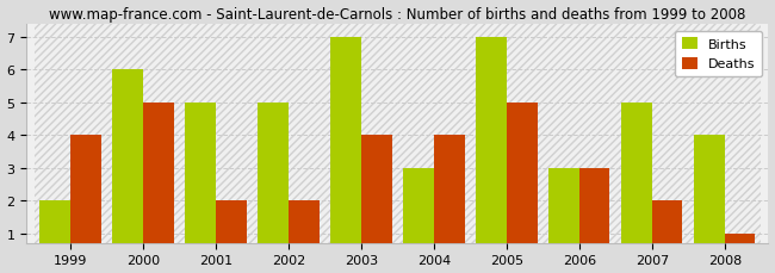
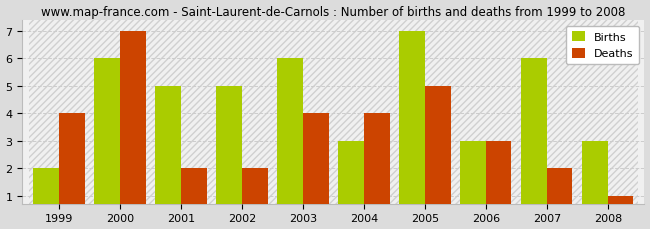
Deaths/2000: 5 -> 7
Births/2003: 7 -> 6
Births/2007: 5 -> 6
Births/2008: 4 -> 3
